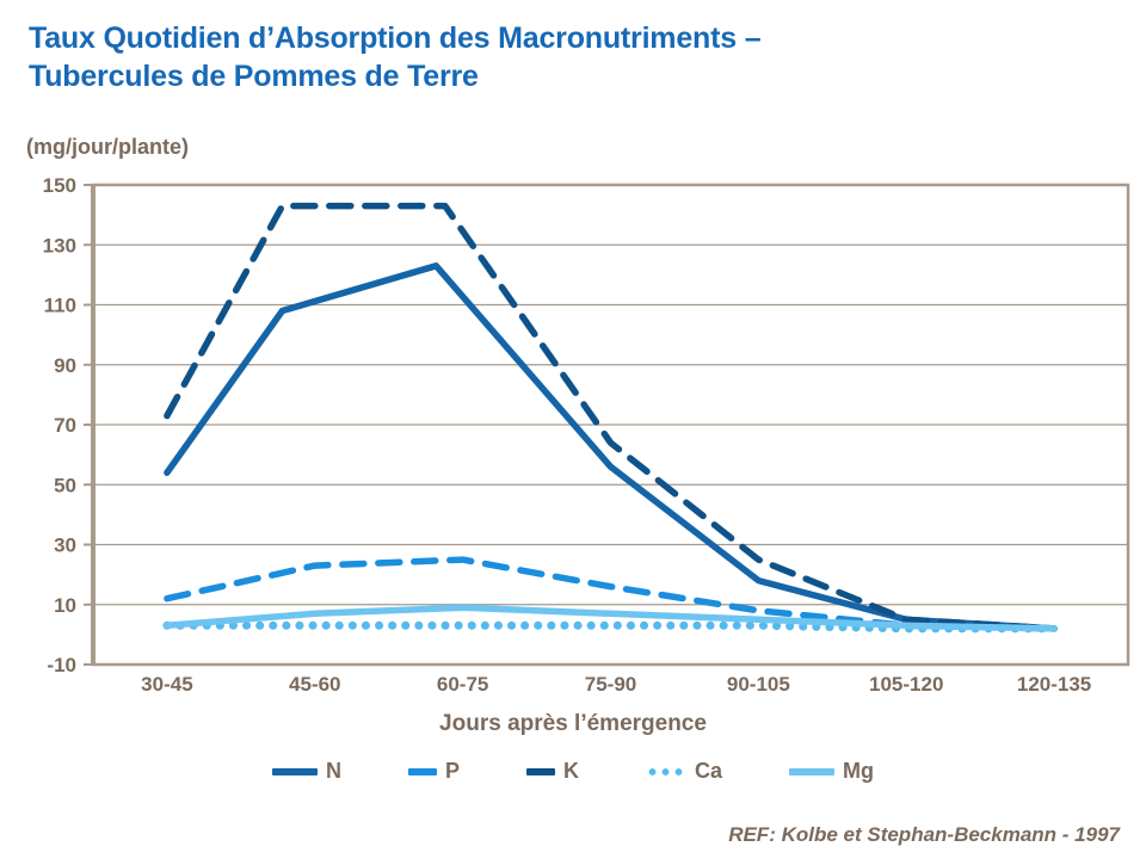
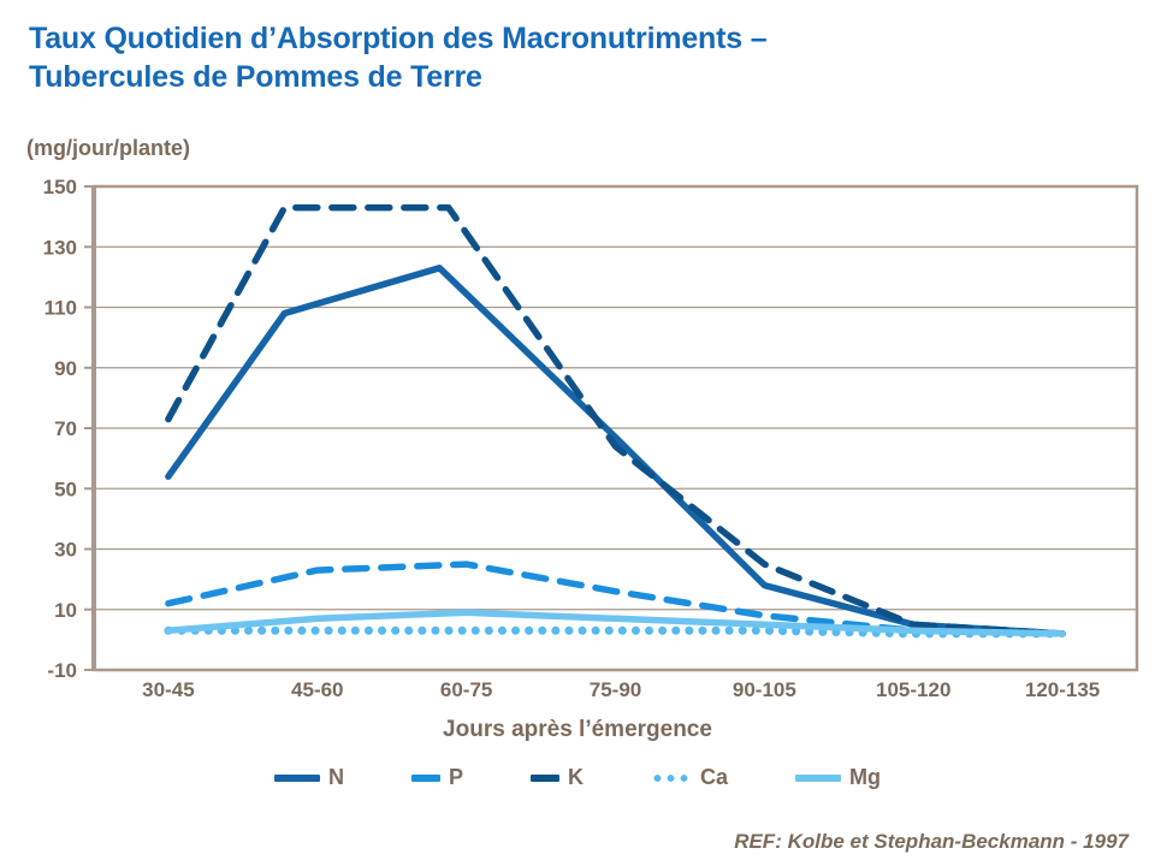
N/75-90: 56 -> 67
